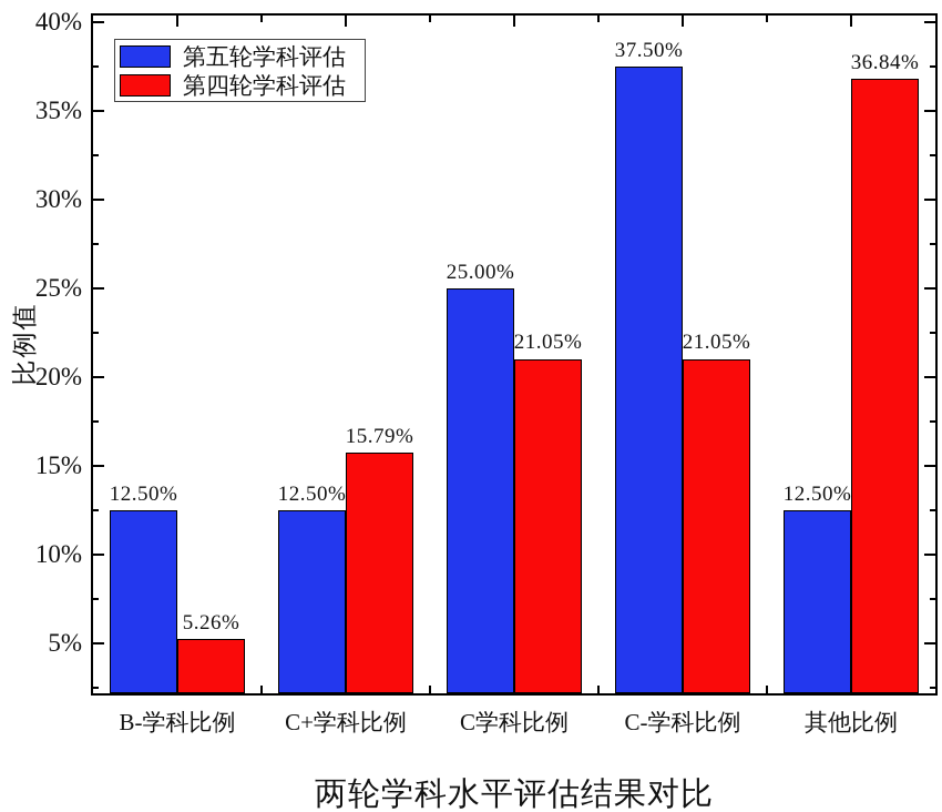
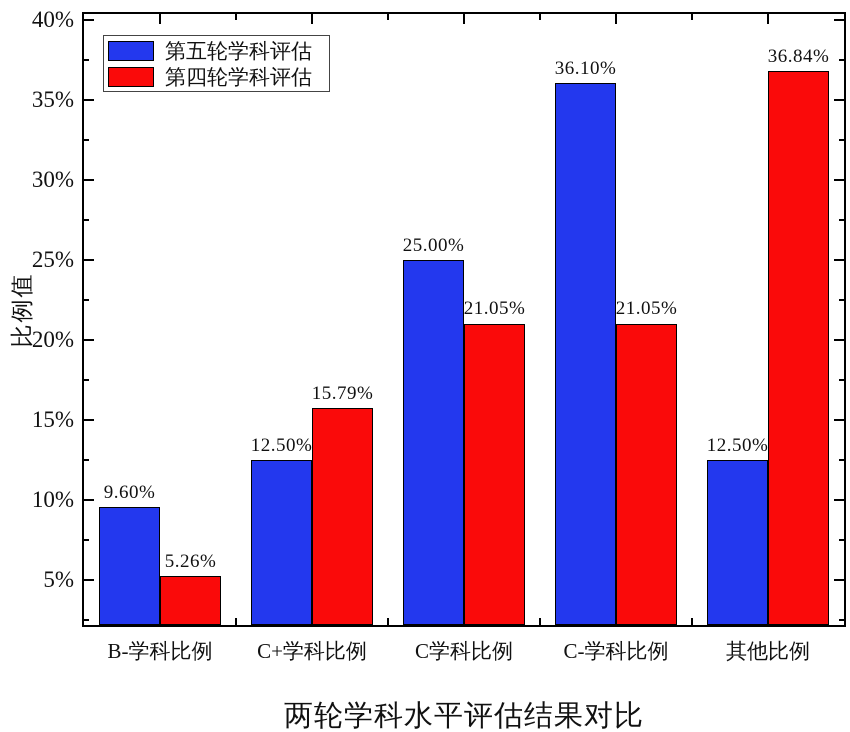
第五轮学科评估/B-学科比例: 12.50% -> 9.60%
第五轮学科评估/C-学科比例: 37.50% -> 36.10%
